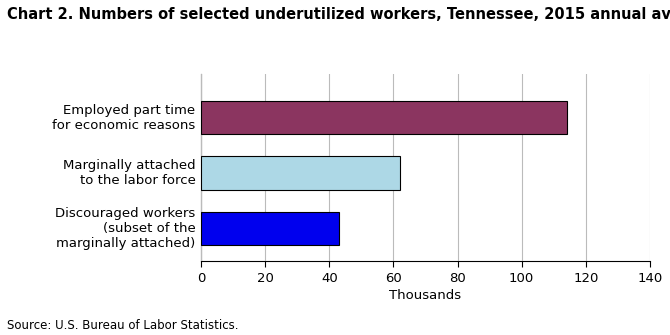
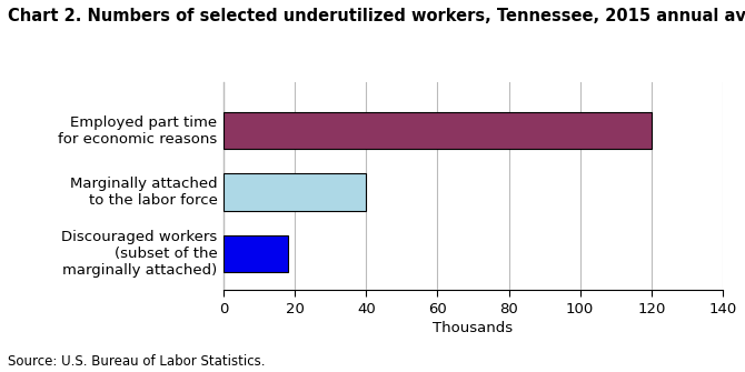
Employed part time for economic reasons: 114 -> 120
Marginally attached to the labor force: 62 -> 40
Discouraged workers (subset of the marginally attached): 43 -> 18
